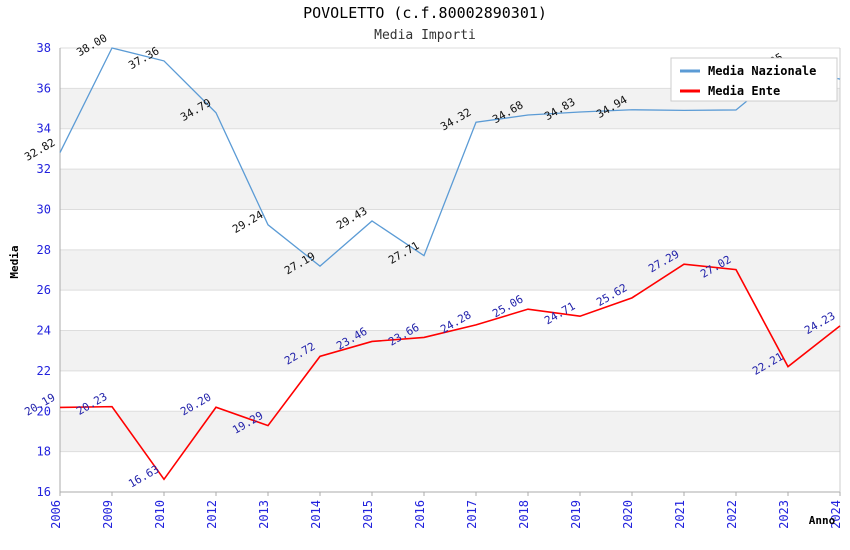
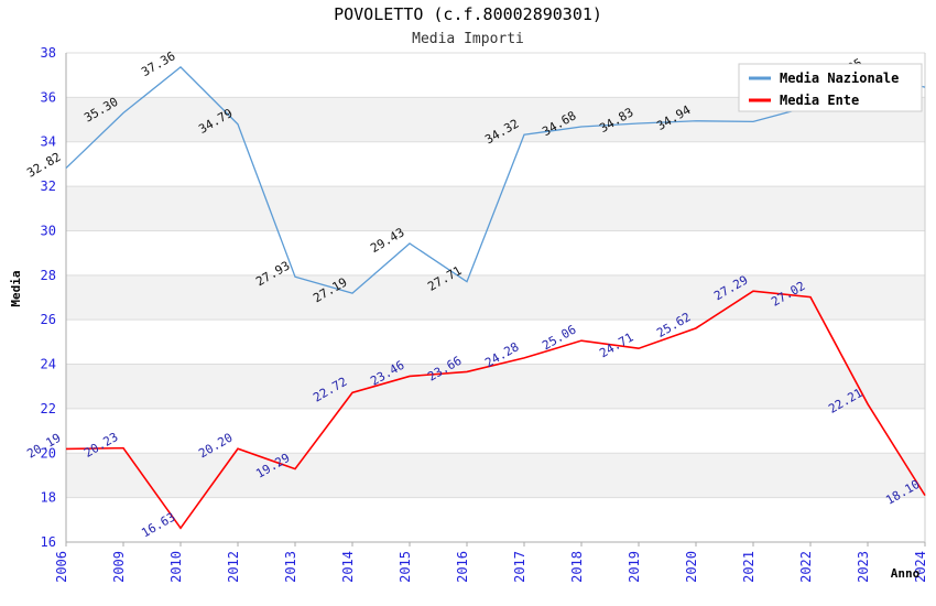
Media Nazionale/2009: 38.00 -> 35.30
Media Nazionale/2013: 29.24 -> 27.93
Media Nazionale/2022: 34.9 -> 35.6
Media Ente/2024: 24.23 -> 18.10
